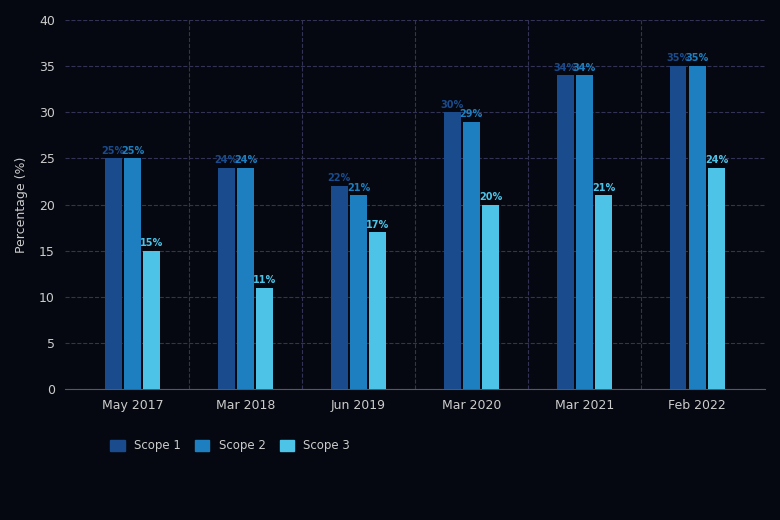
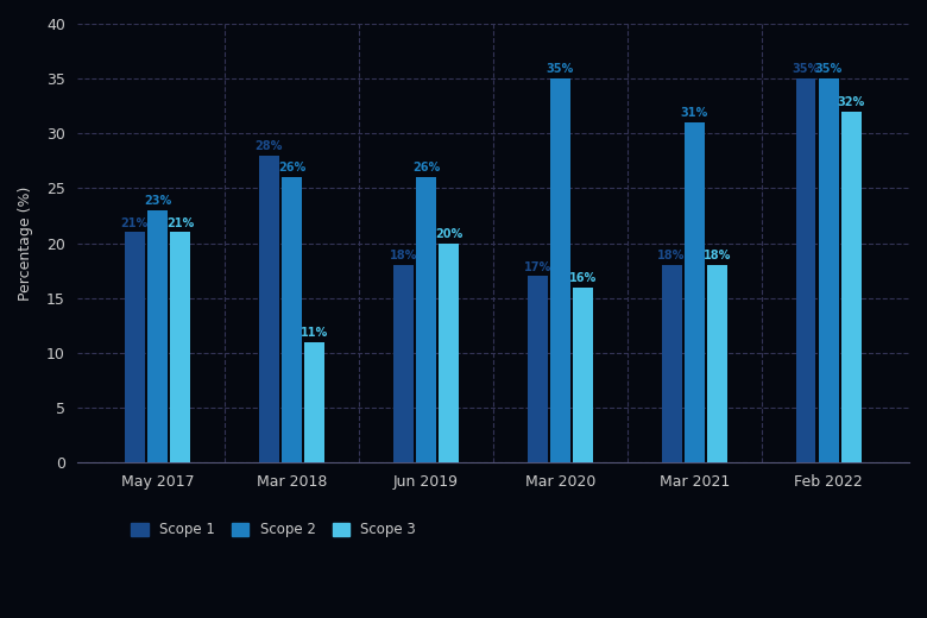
Scope 1/May 2017: 25 -> 21
Scope 2/May 2017: 25 -> 23
Scope 3/May 2017: 15% -> 21%
Scope 1/Mar 2018: 24 -> 28
Scope 2/Mar 2018: 24 -> 26
Scope 1/Jun 2019: 22% -> 18%
Scope 2/Jun 2019: 21% -> 26%
Scope 3/Jun 2019: 17% -> 20%
Scope 1/Mar 2020: 30% -> 17%
Scope 2/Mar 2020: 29% -> 35%
Scope 3/Mar 2020: 20% -> 16%
Scope 1/Mar 2021: 34 -> 18
Scope 2/Mar 2021: 34 -> 31
Scope 3/Mar 2021: 21% -> 18%
Scope 3/Feb 2022: 24% -> 32%
